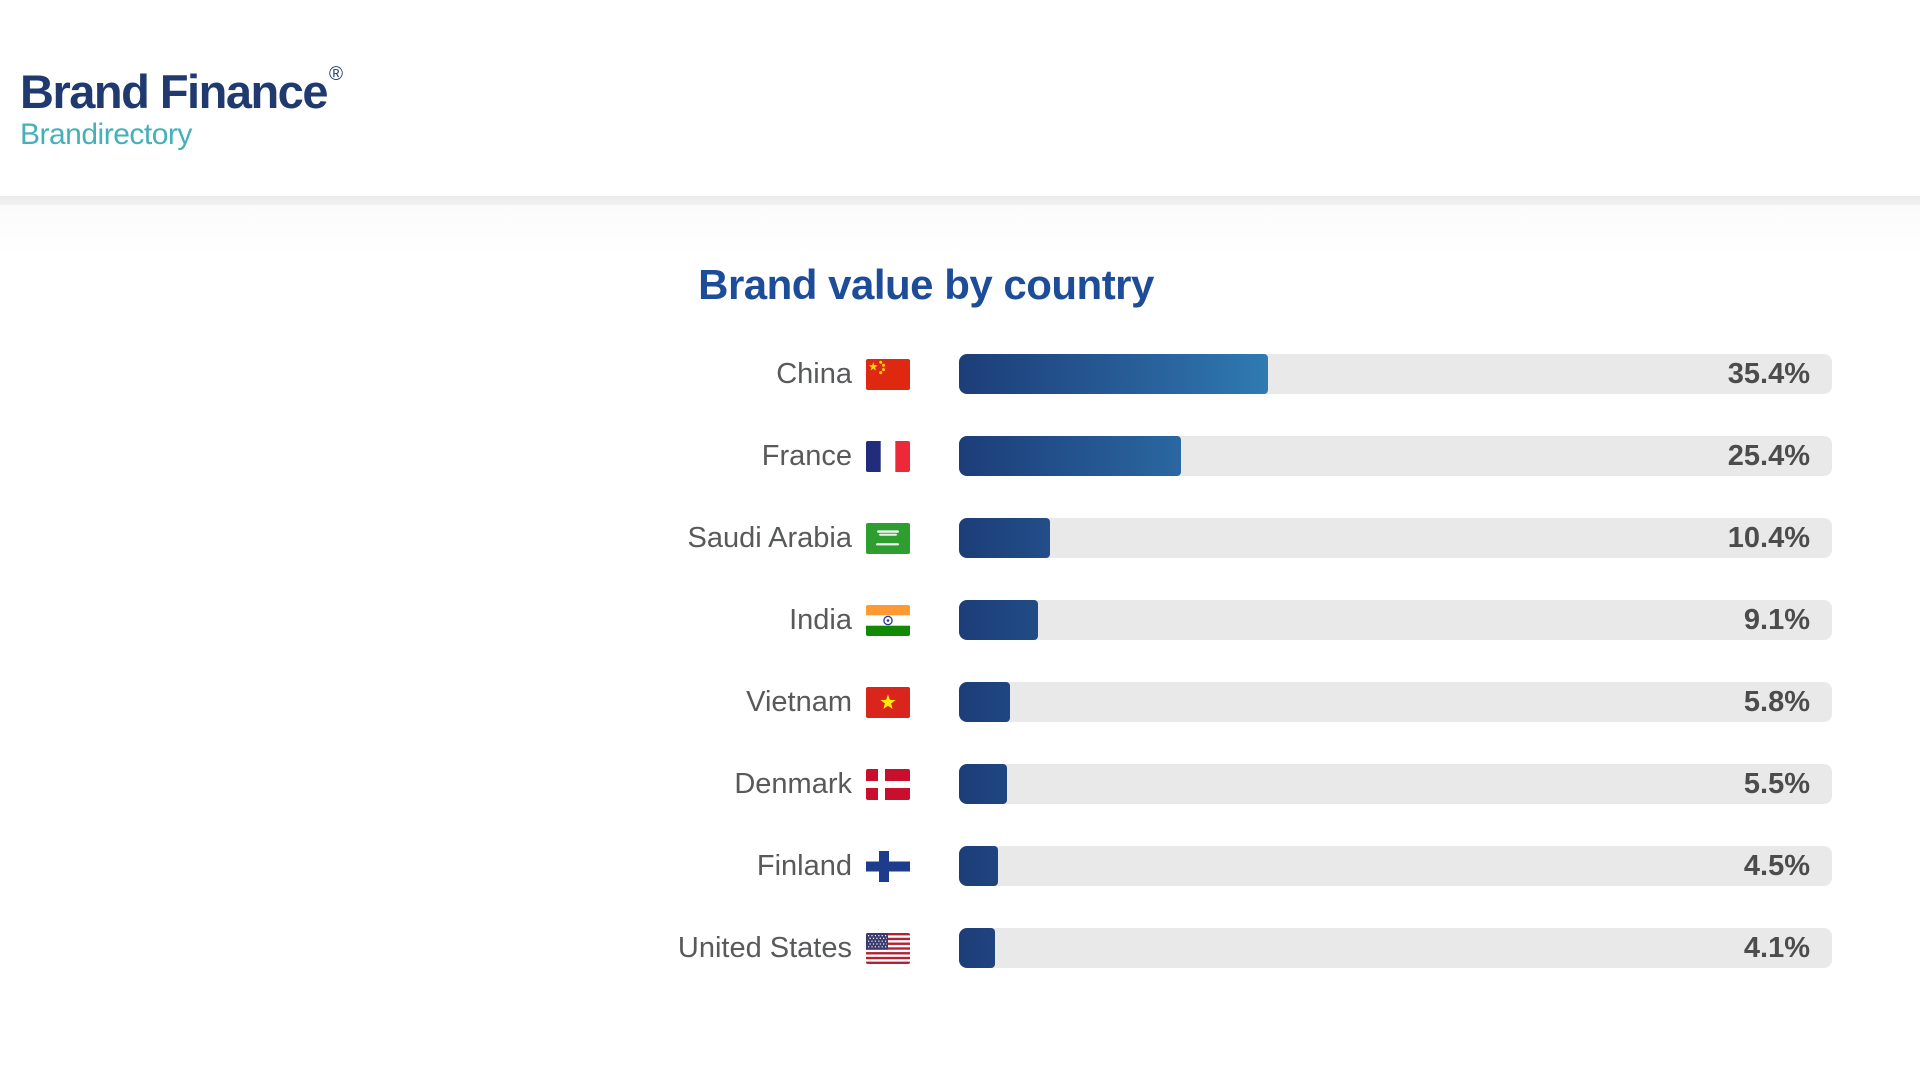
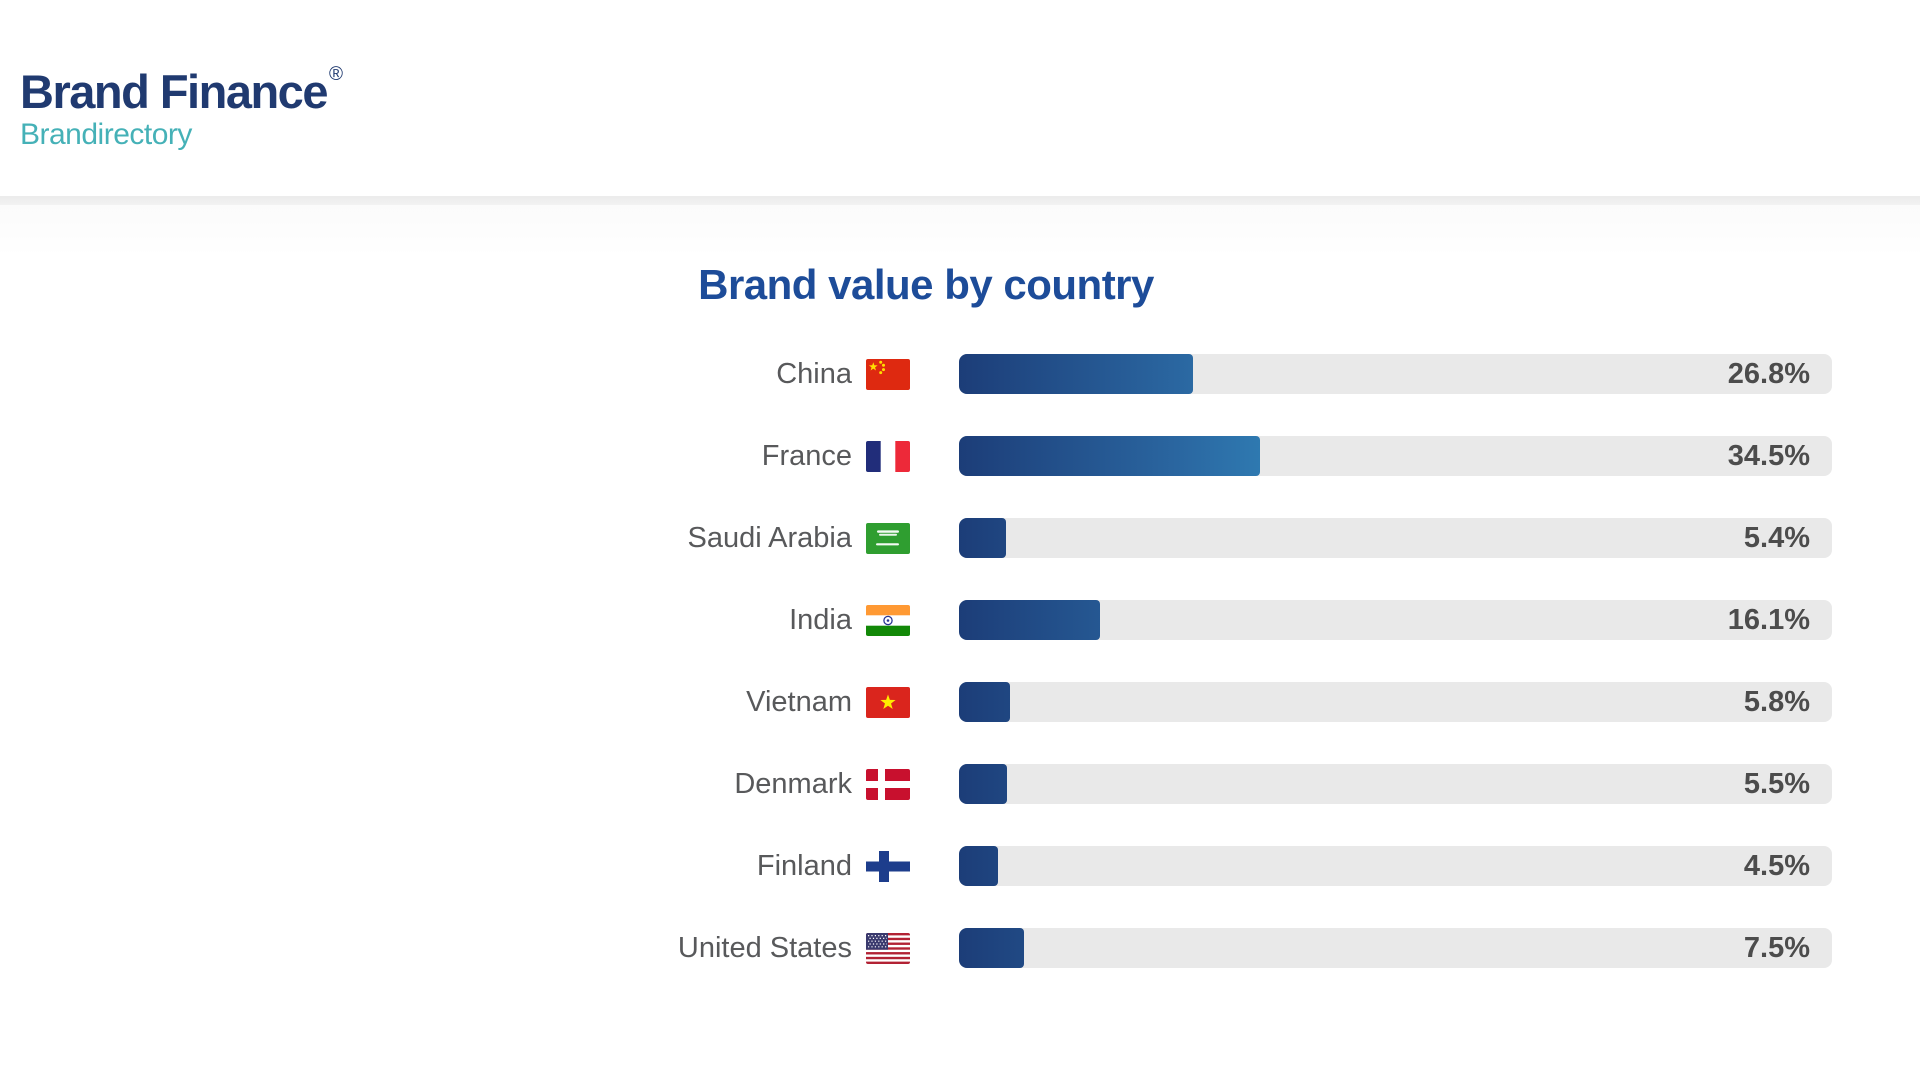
China: 35.4% -> 26.8%
France: 25.4% -> 34.5%
Saudi Arabia: 10.4% -> 5.4%
India: 9.1% -> 16.1%
United States: 4.1% -> 7.5%
